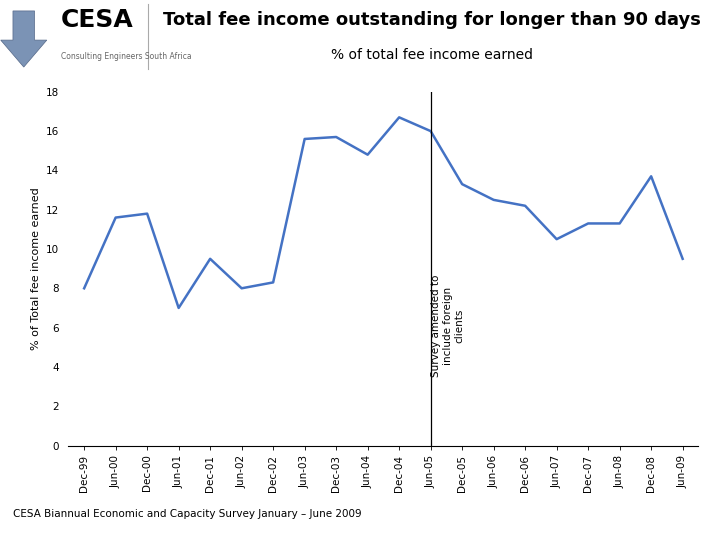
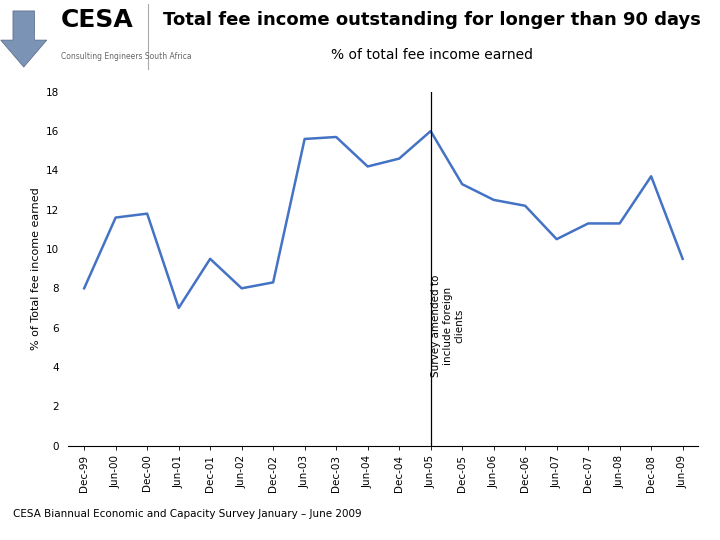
Jun-04: 14.8 -> 14.2
Dec-04: 16.7 -> 14.6
